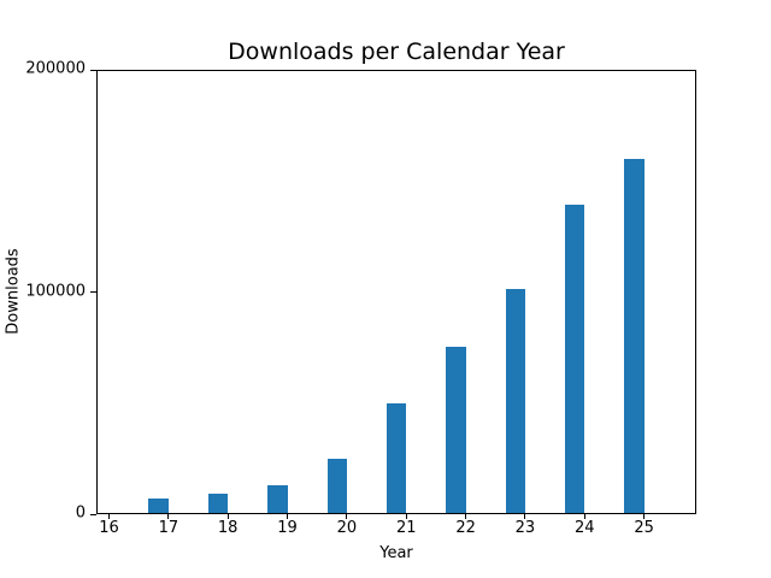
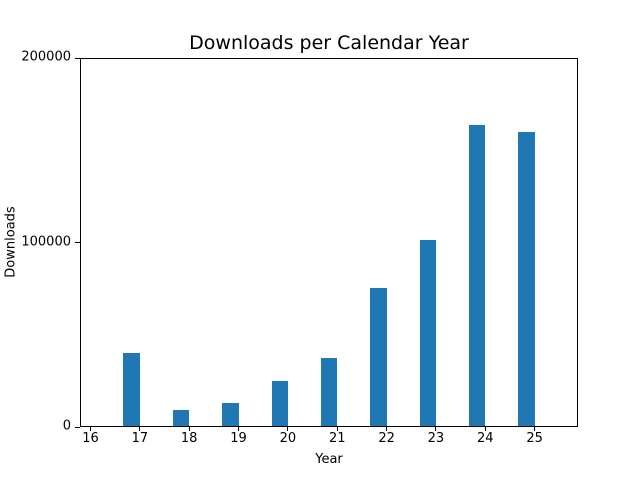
17: 7000 -> 40000
21: 50000 -> 37000
24: 140000 -> 164000
